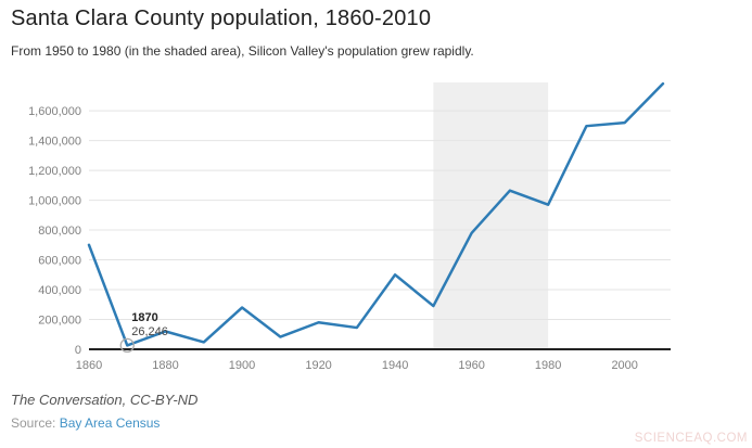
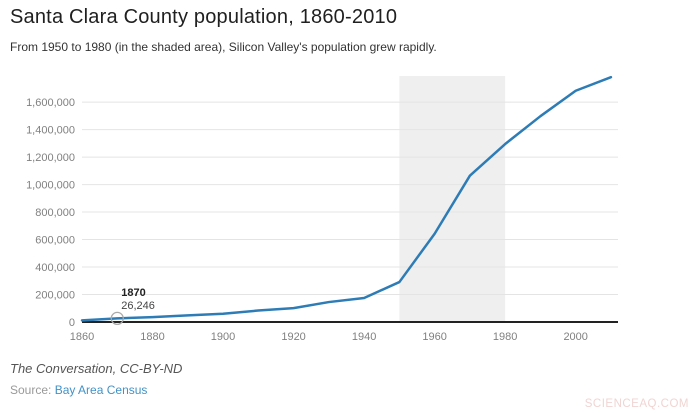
1860: 700000 -> 10000
1880: 120000 -> 40000
1900: 280000 -> 60000
1920: 180000 -> 100000
1940: 500000 -> 170000
1960: 780000 -> 640000
1980: 970000 -> 1300000
2000: 1520000 -> 1680000
